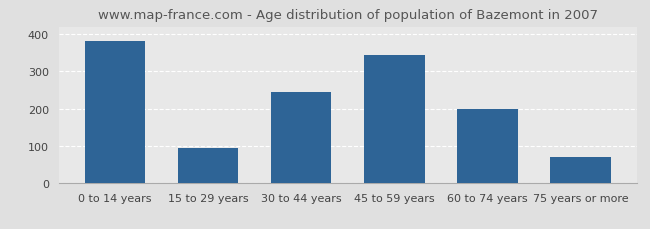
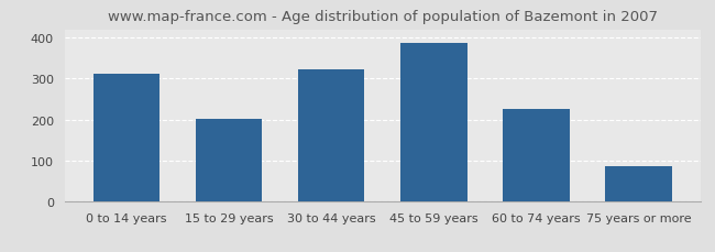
0 to 14 years: 380 -> 312
15 to 29 years: 95 -> 202
30 to 44 years: 245 -> 323
45 to 59 years: 345 -> 388
60 to 74 years: 200 -> 225
75 years or more: 70 -> 85
